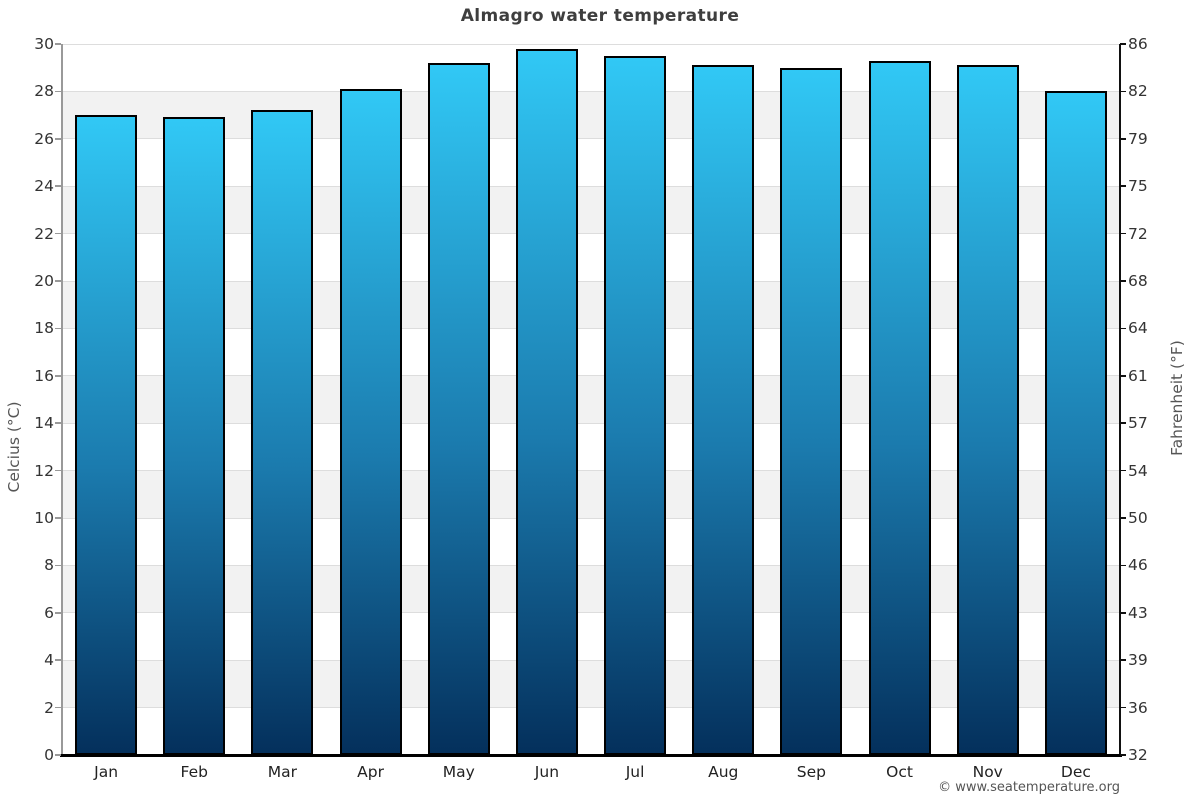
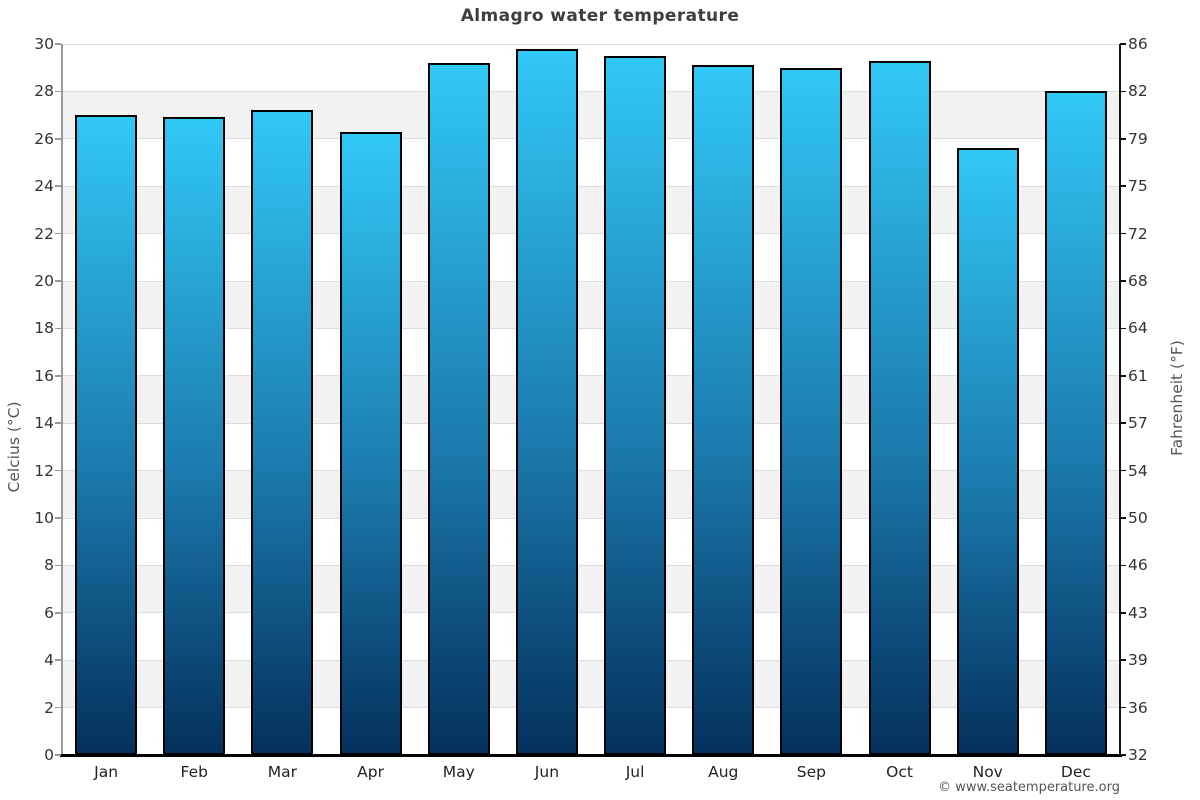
Apr: 28.1 -> 26.3
Nov: 29.1 -> 25.6
